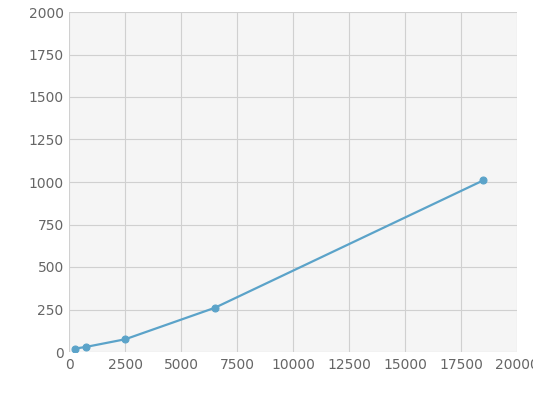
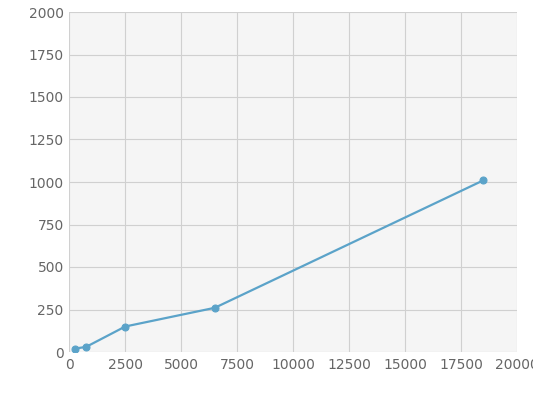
2500: 80 -> 150
